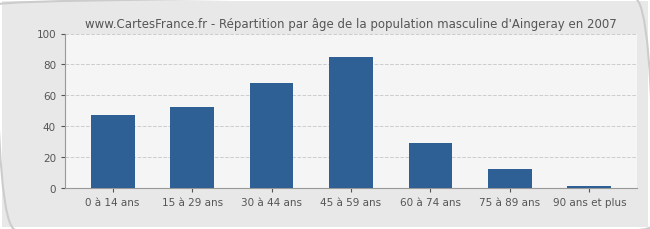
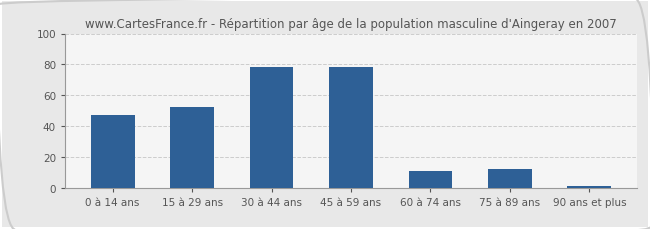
30 à 44 ans: 68 -> 78
45 à 59 ans: 85 -> 78
60 à 74 ans: 29 -> 11
